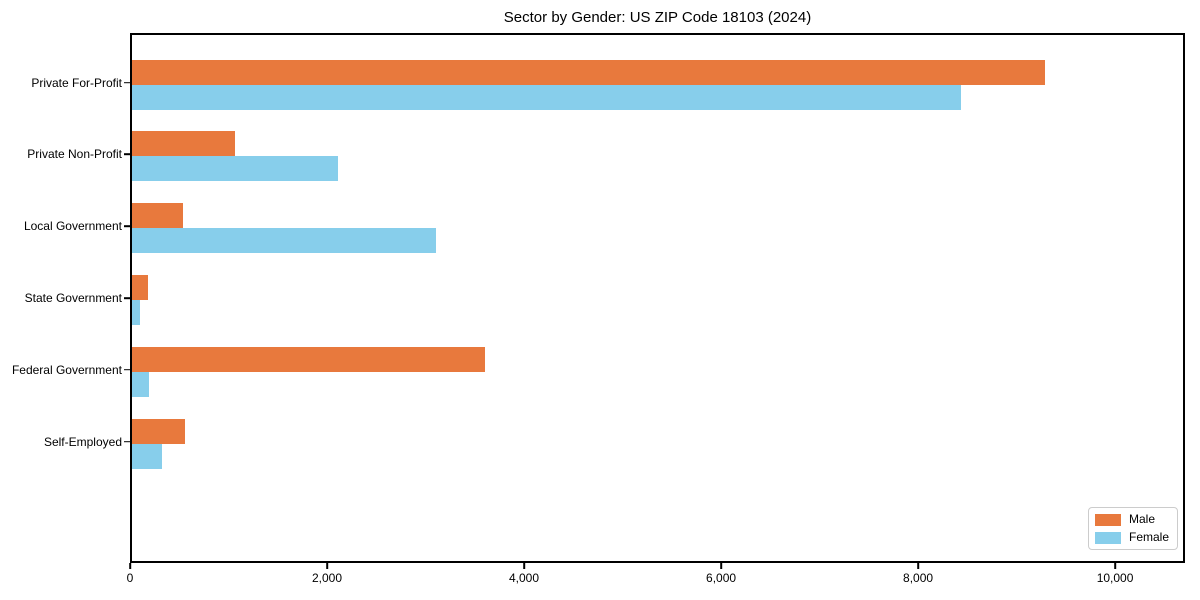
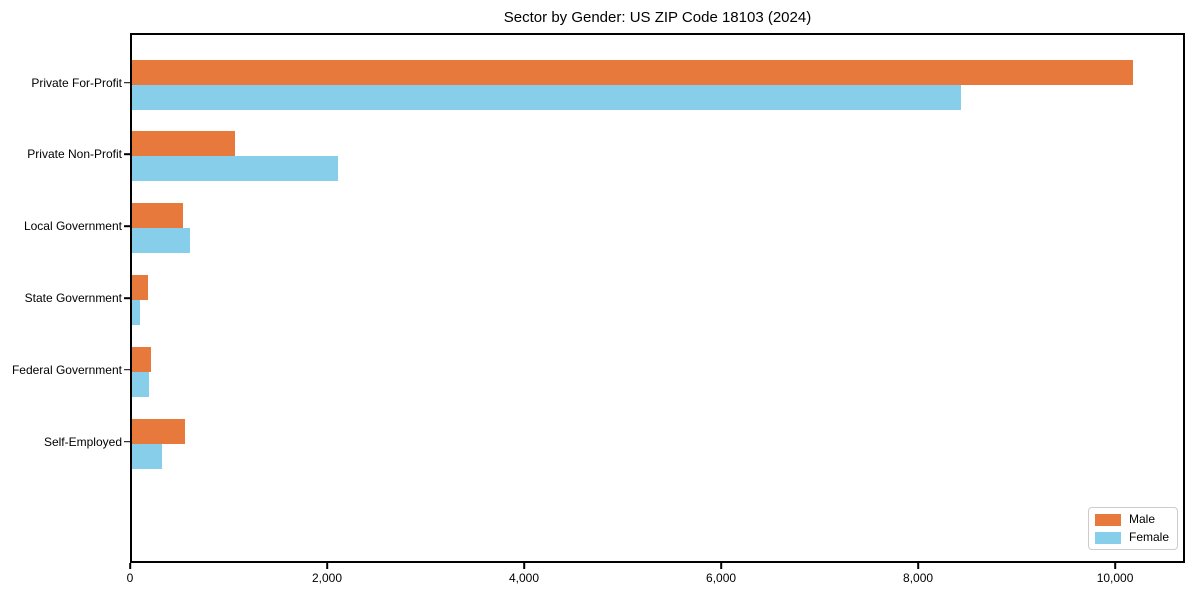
Male/Private For-Profit: 9300 -> 10200
Female/Local Government: 3100 -> 600
Male/Federal Government: 3600 -> 200
